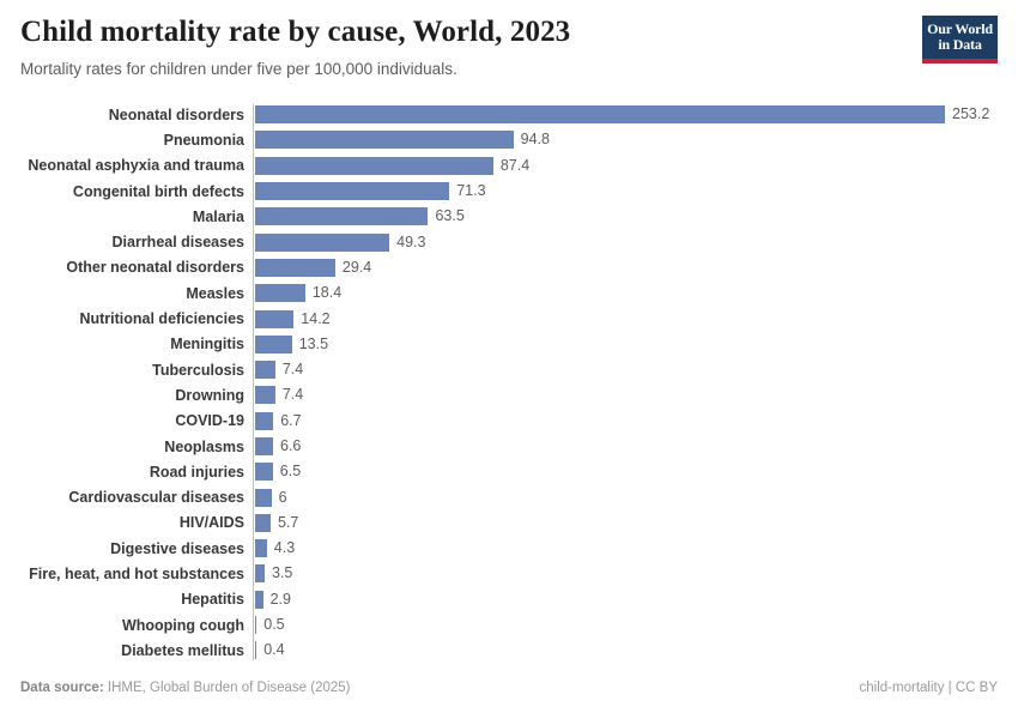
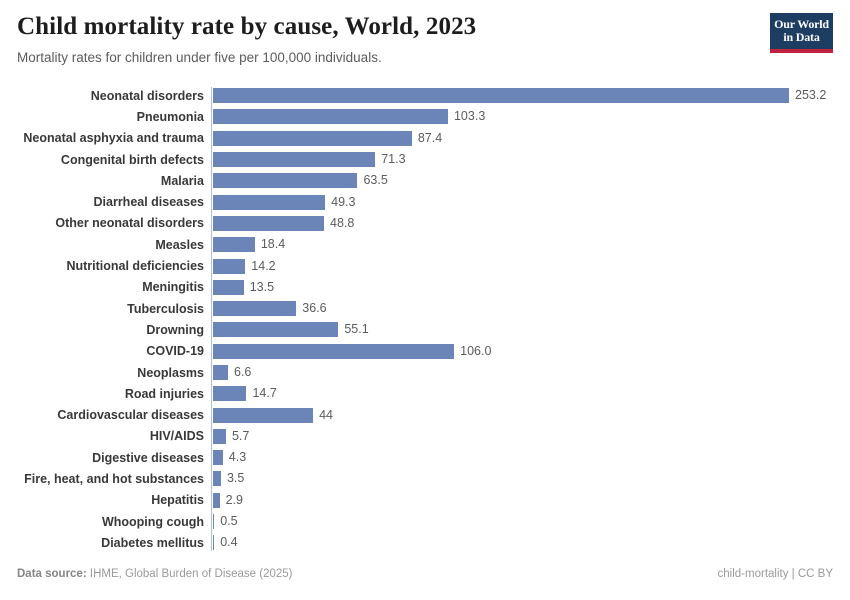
Pneumonia: 94.8 -> 103.3
Other neonatal disorders: 29.4 -> 48.8
Tuberculosis: 7.4 -> 36.6
Drowning: 7.4 -> 55.1
COVID-19: 6.7 -> 106.0
Road injuries: 6.5 -> 14.7
Cardiovascular diseases: 6 -> 44
